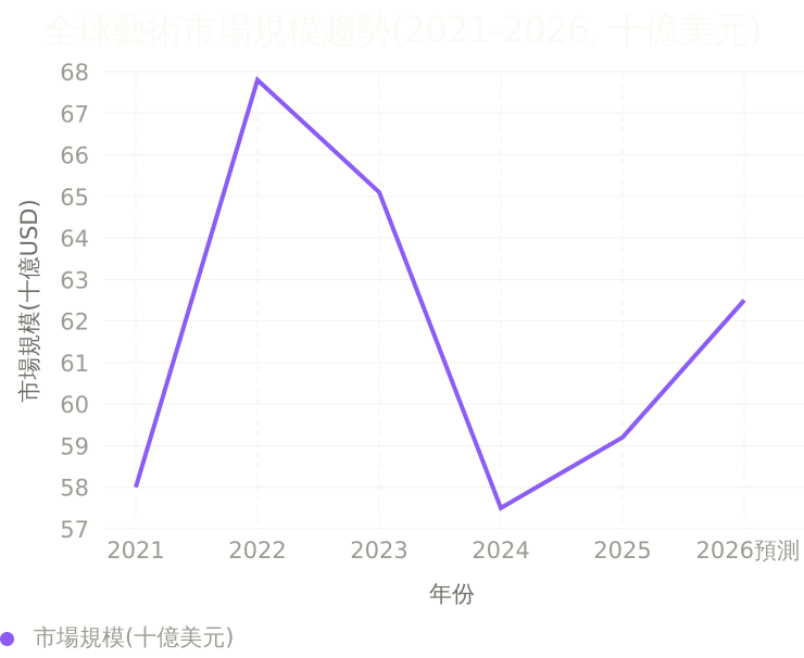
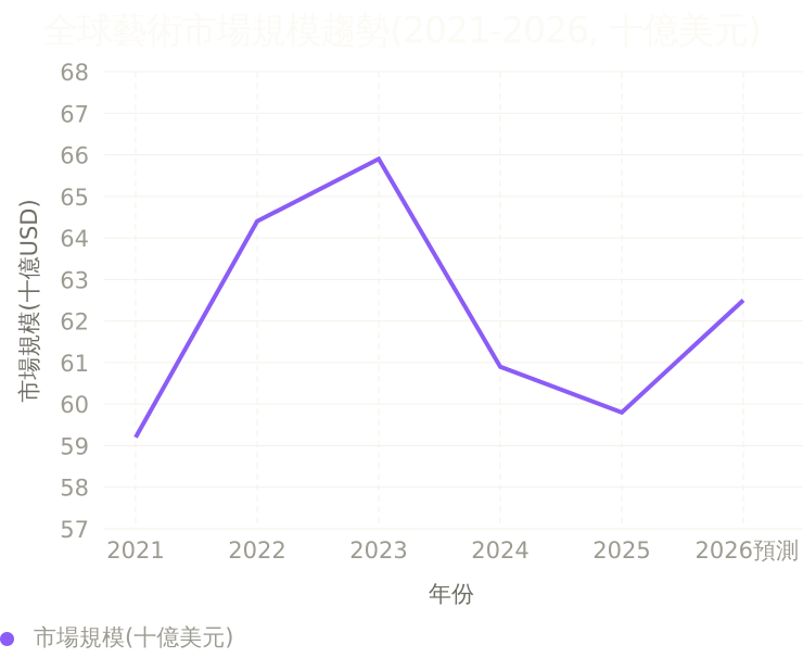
2021: 58.0 -> 59.2
2022: 67.8 -> 64.4
2023: 65.1 -> 65.9
2024: 57.5 -> 60.9
2025: 59.2 -> 59.8
